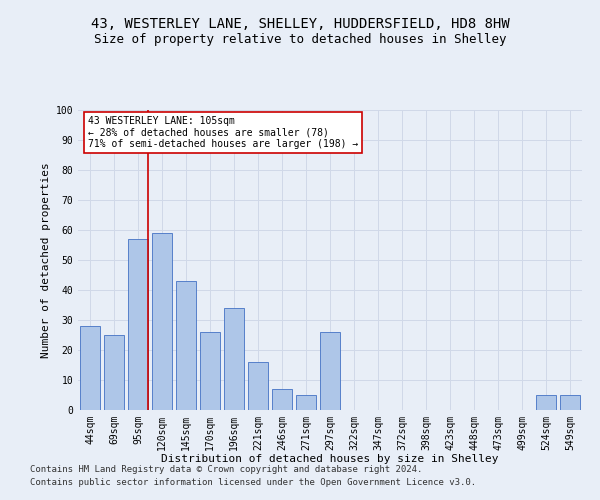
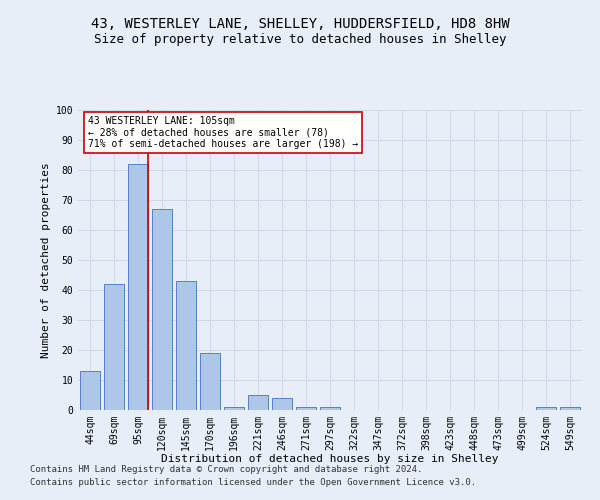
44sqm: 28 -> 13
69sqm: 25 -> 42
95sqm: 57 -> 82
120sqm: 59 -> 67
170sqm: 26 -> 19
196sqm: 34 -> 1
221sqm: 16 -> 5
246sqm: 7 -> 4
271sqm: 5 -> 1
297sqm: 26 -> 1
524sqm: 5 -> 1
549sqm: 5 -> 1
